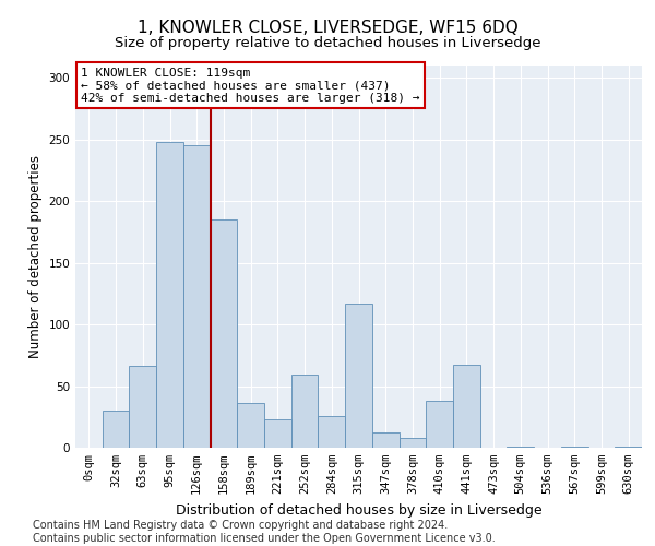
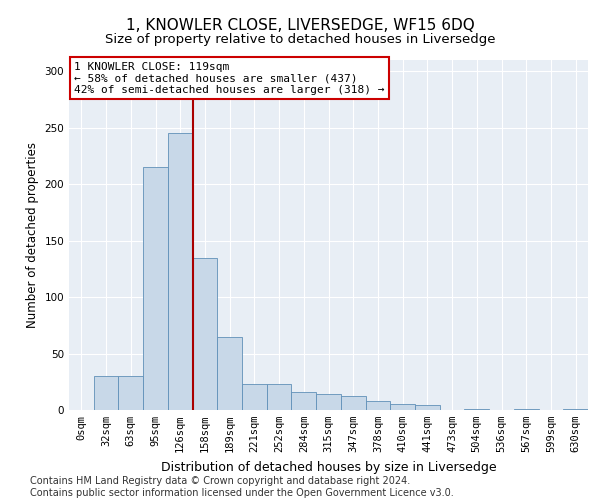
63sqm: 66 -> 30
95sqm: 248 -> 215
158sqm: 185 -> 135
189sqm: 36 -> 65
252sqm: 59 -> 23
284sqm: 26 -> 16
315sqm: 117 -> 14
410sqm: 38 -> 5
441sqm: 67 -> 4
